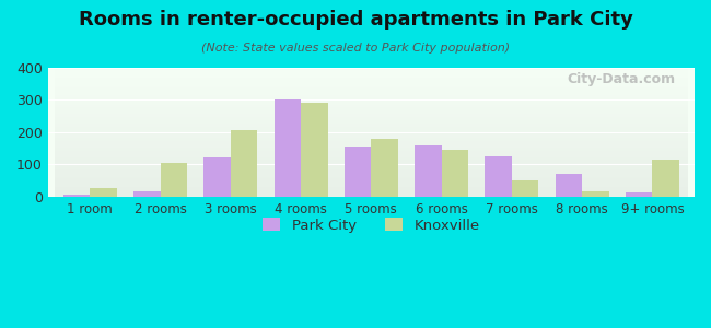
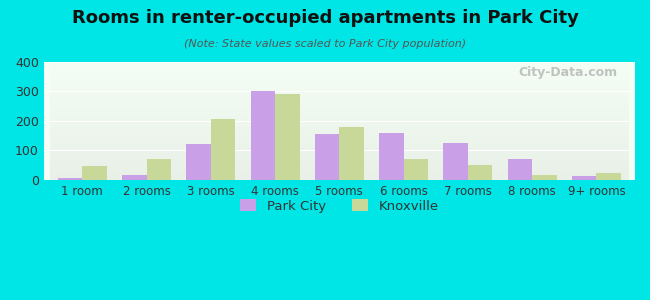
Knoxville/1 room: 25 -> 48
Knoxville/2 rooms: 105 -> 72
Knoxville/6 rooms: 145 -> 72
Knoxville/9+ rooms: 115 -> 22
